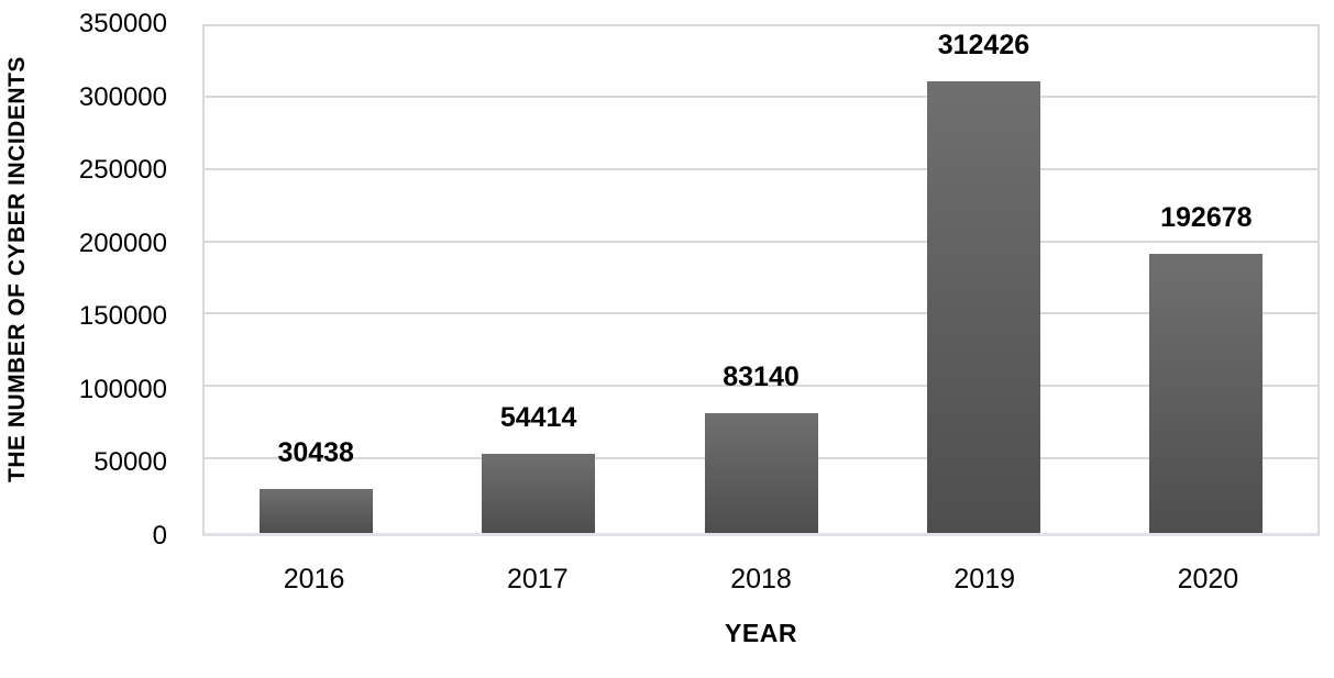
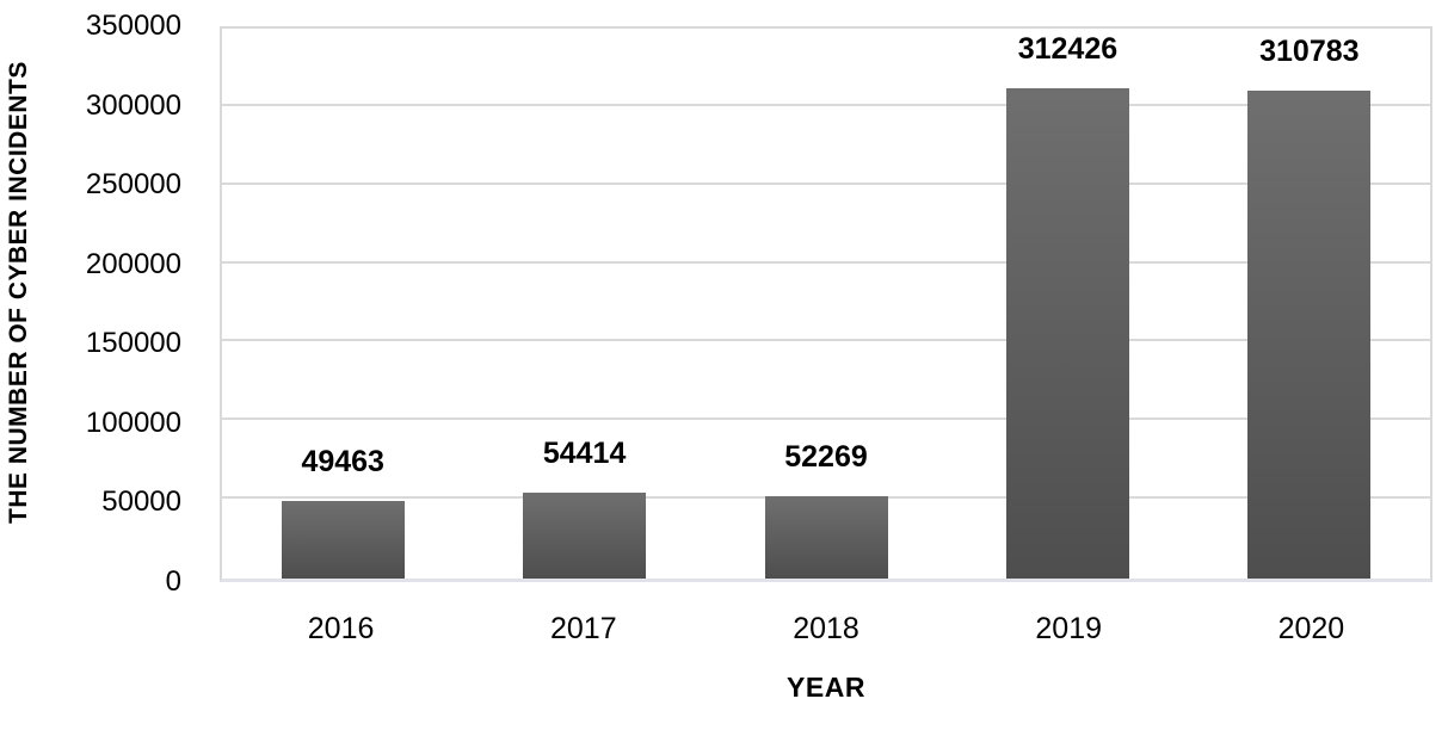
2016: 30438 -> 49463
2018: 83140 -> 52269
2020: 192678 -> 310783
